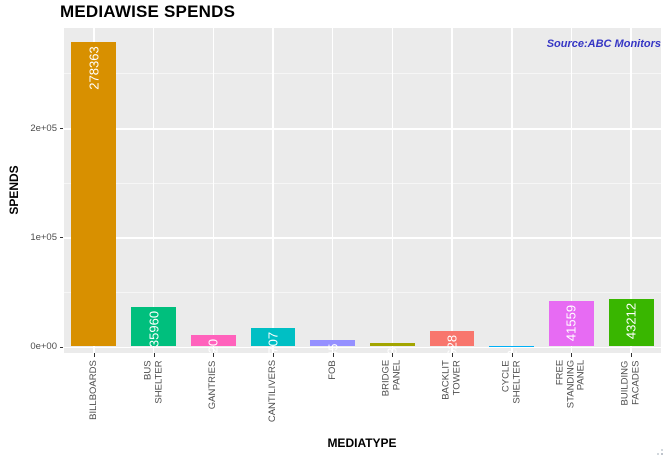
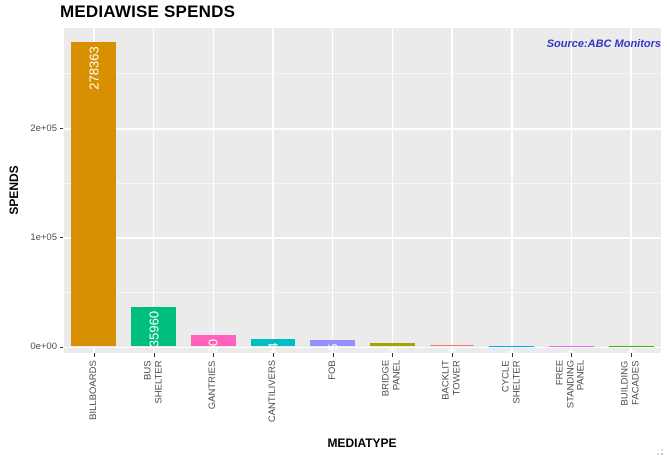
CANTILIVERS: 16707 -> 7304
BACKLIT TOWER: 14628 -> 1460
FREE STANDING PANEL: 41559 -> 340
BUILDING FACADES: 43212 -> 250
